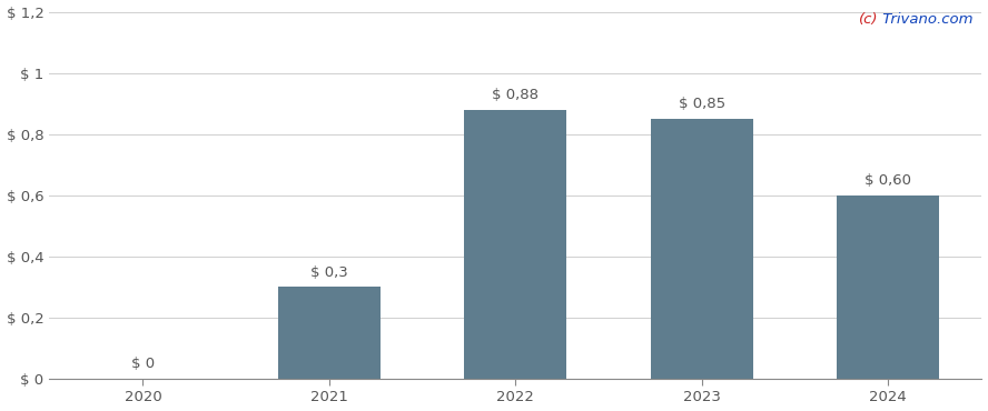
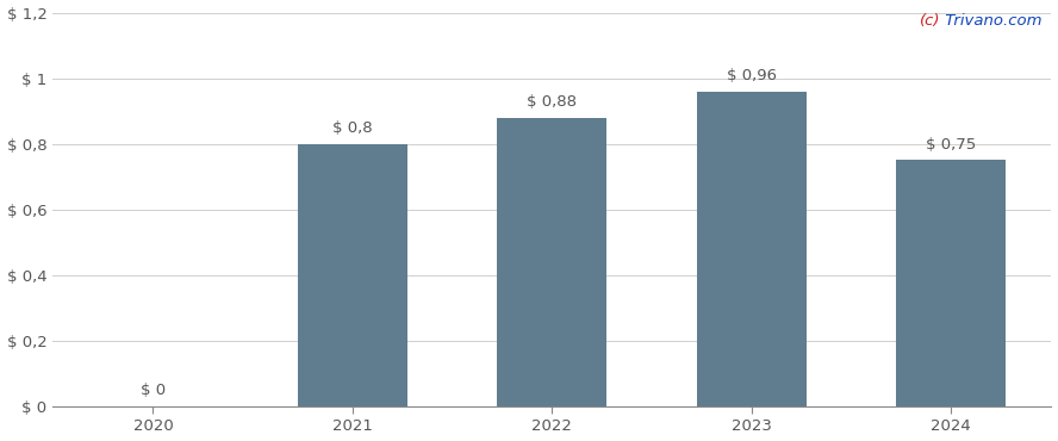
2021: 0,3 -> 0,8
2023: 0,85 -> 0,96
2024: 0,60 -> 0,75
